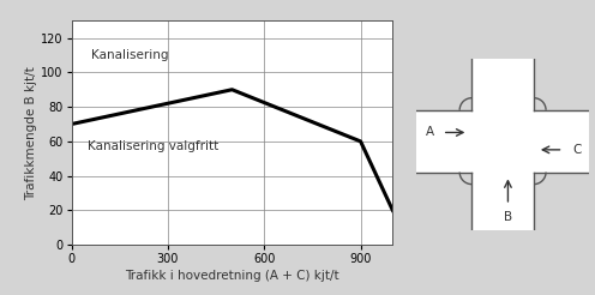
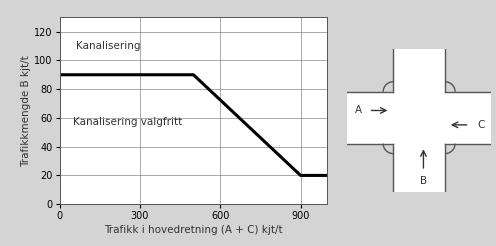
0: 70 -> 90
900: 60 -> 20
